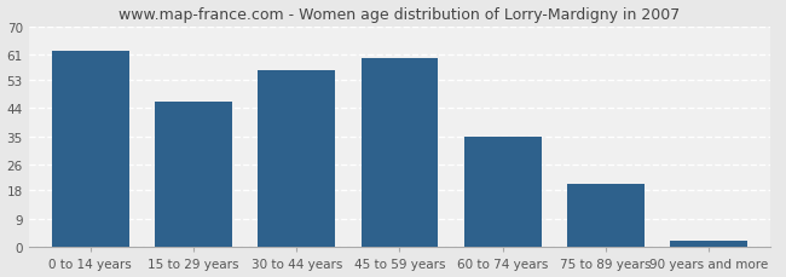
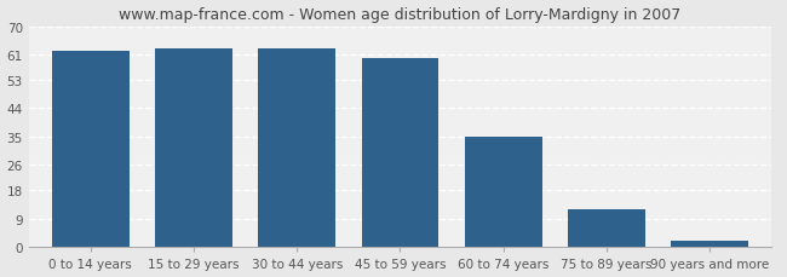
15 to 29 years: 46 -> 63
30 to 44 years: 56 -> 63
75 to 89 years: 20 -> 12
